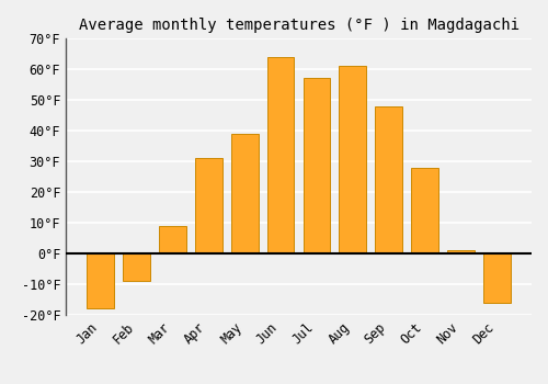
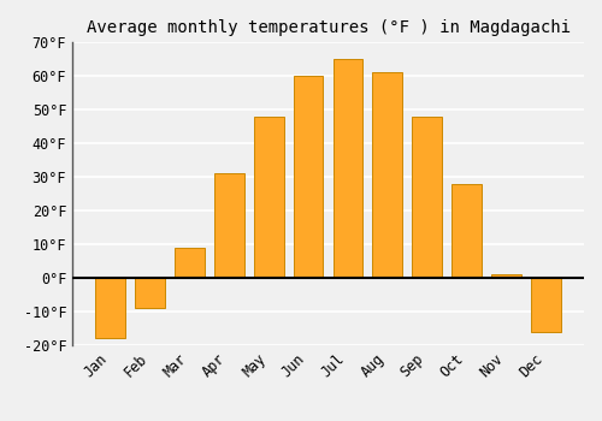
May: 39°F -> 48°F
Jun: 64°F -> 60°F
Jul: 57°F -> 65°F
